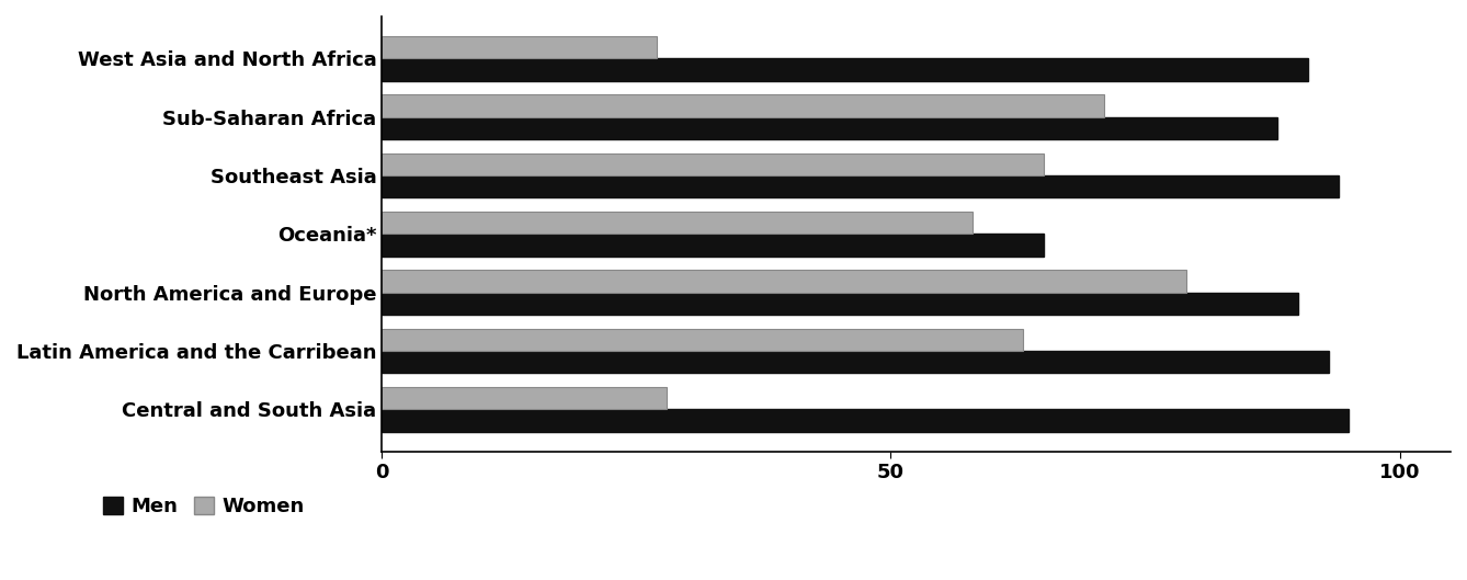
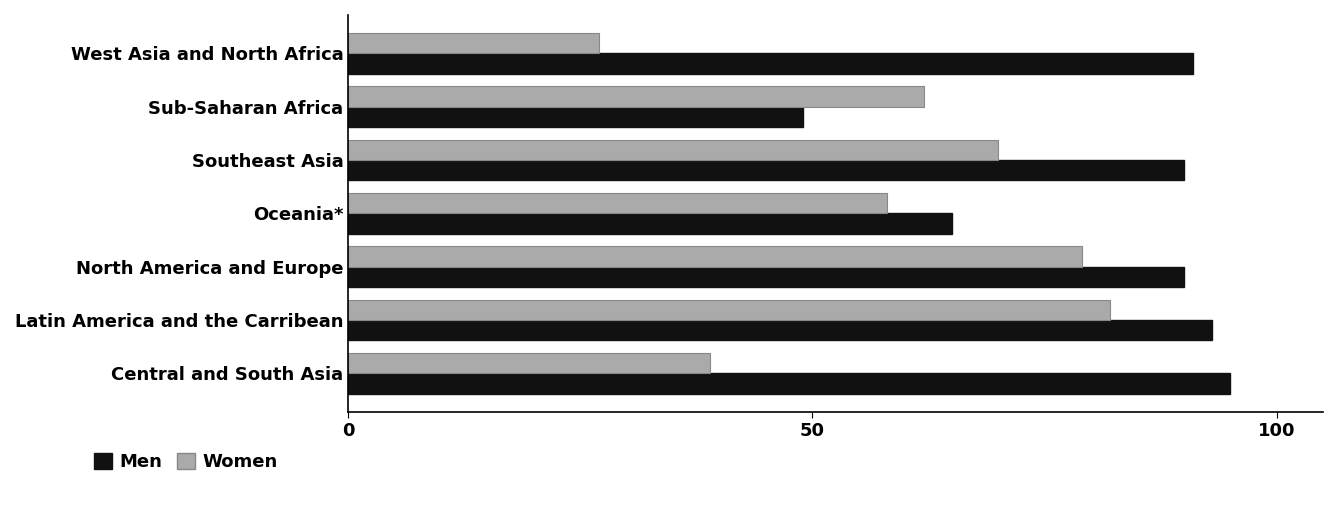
Women/Sub-Saharan Africa: 71 -> 62
Men/Sub-Saharan Africa: 88 -> 49
Women/Southeast Asia: 65 -> 70
Men/Southeast Asia: 94 -> 90
Women/Latin America and the Carribean: 63 -> 82
Women/Central and South Asia: 28 -> 39
